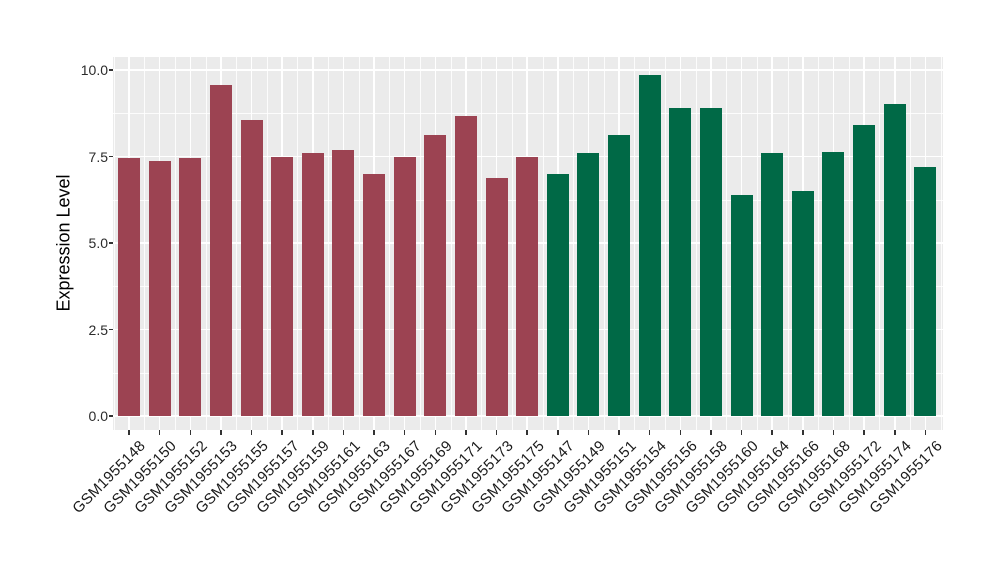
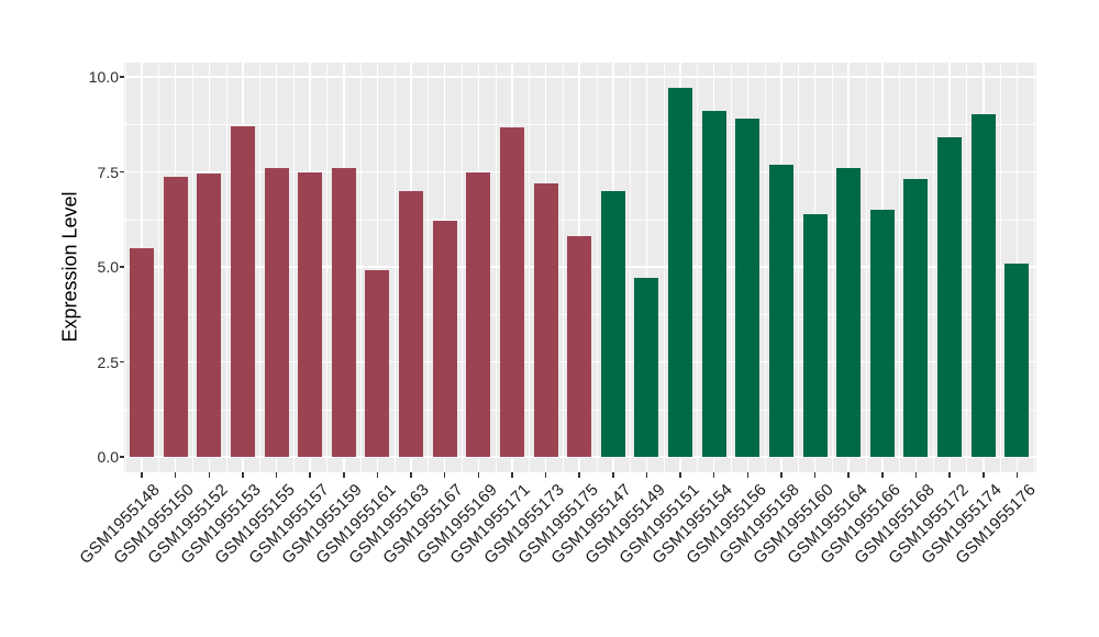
GSM1955148: 7.5 -> 5.5
GSM1955153: 9.6 -> 8.7
GSM1955155: 8.6 -> 7.6
GSM1955161: 7.7 -> 4.9
GSM1955167: 7.5 -> 6.2
GSM1955169: 8.1 -> 7.5
GSM1955173: 6.9 -> 7.2
GSM1955175: 7.5 -> 5.8
GSM1955149: 7.6 -> 4.7
GSM1955151: 8.1 -> 9.7
GSM1955154: 9.8 -> 9.1
GSM1955158: 8.9 -> 7.7
GSM1955168: 7.6 -> 7.3
GSM1955176: 7.2 -> 5.1
